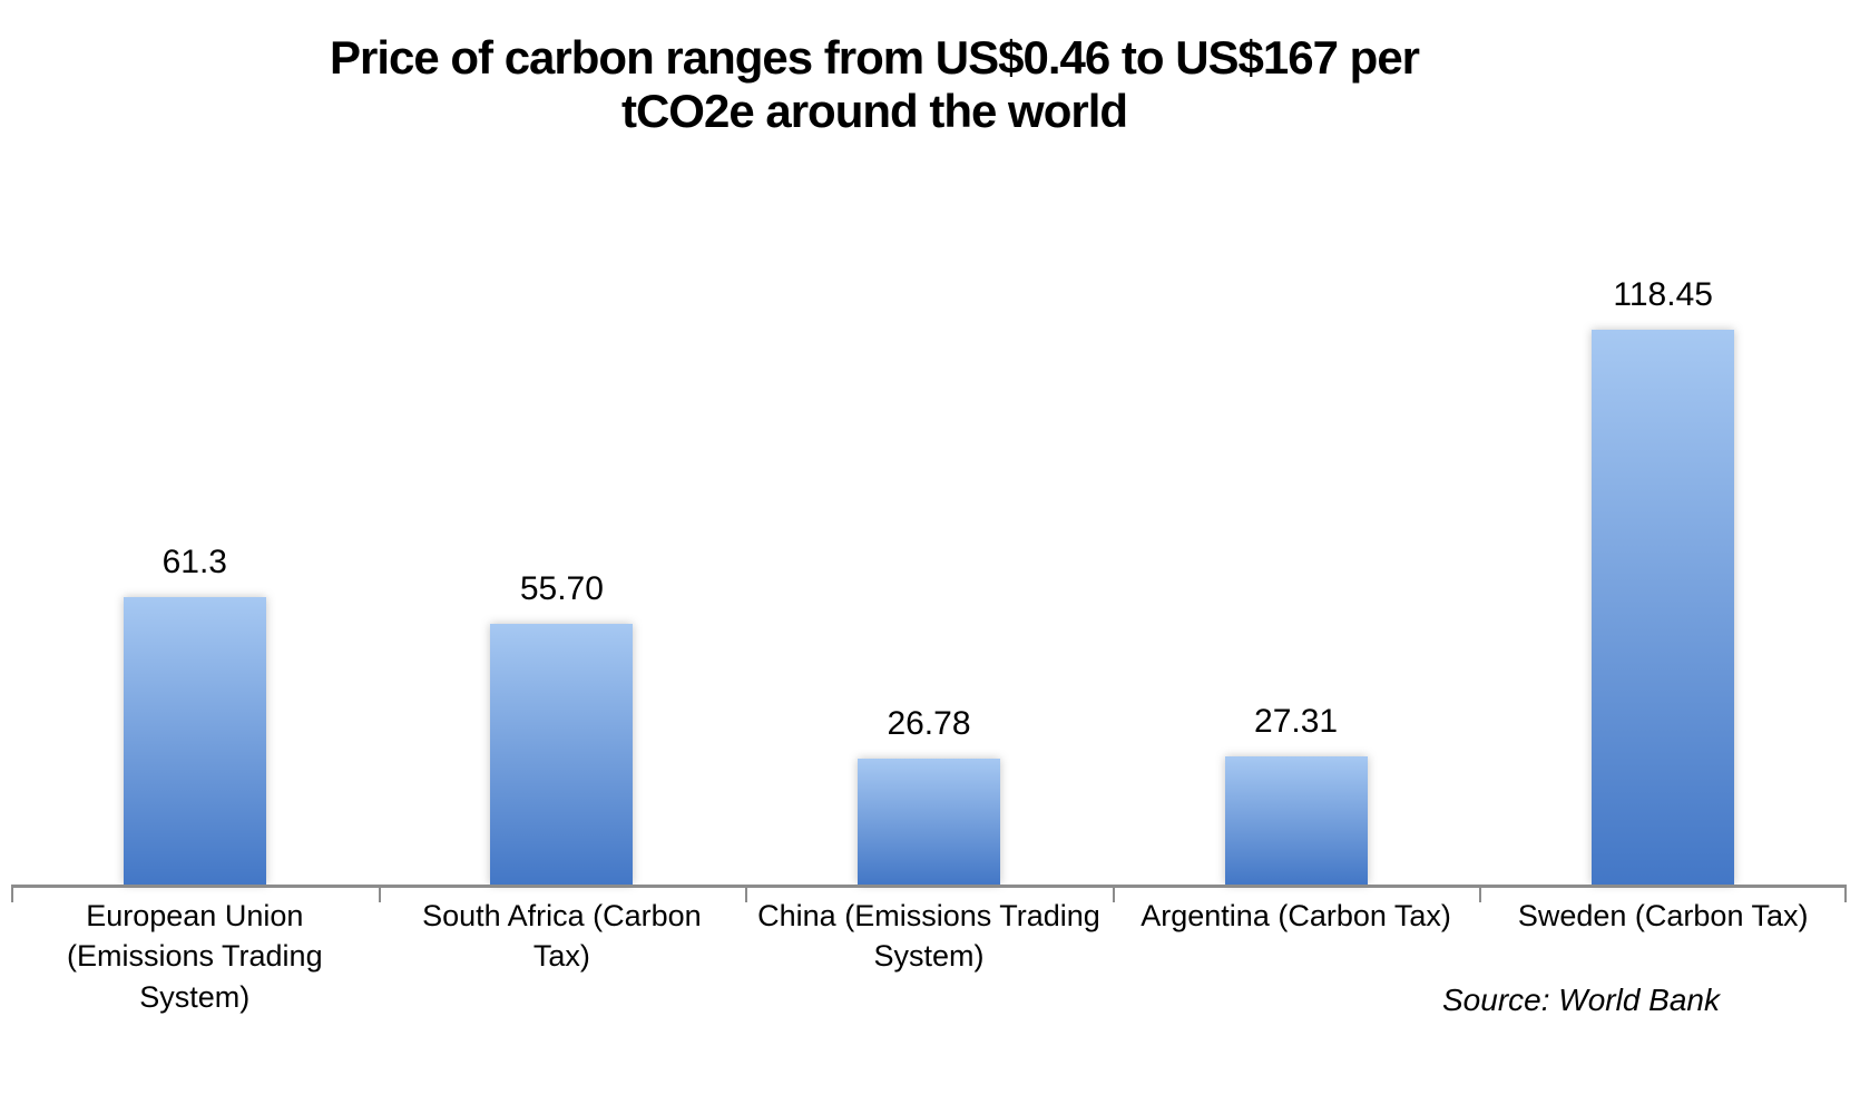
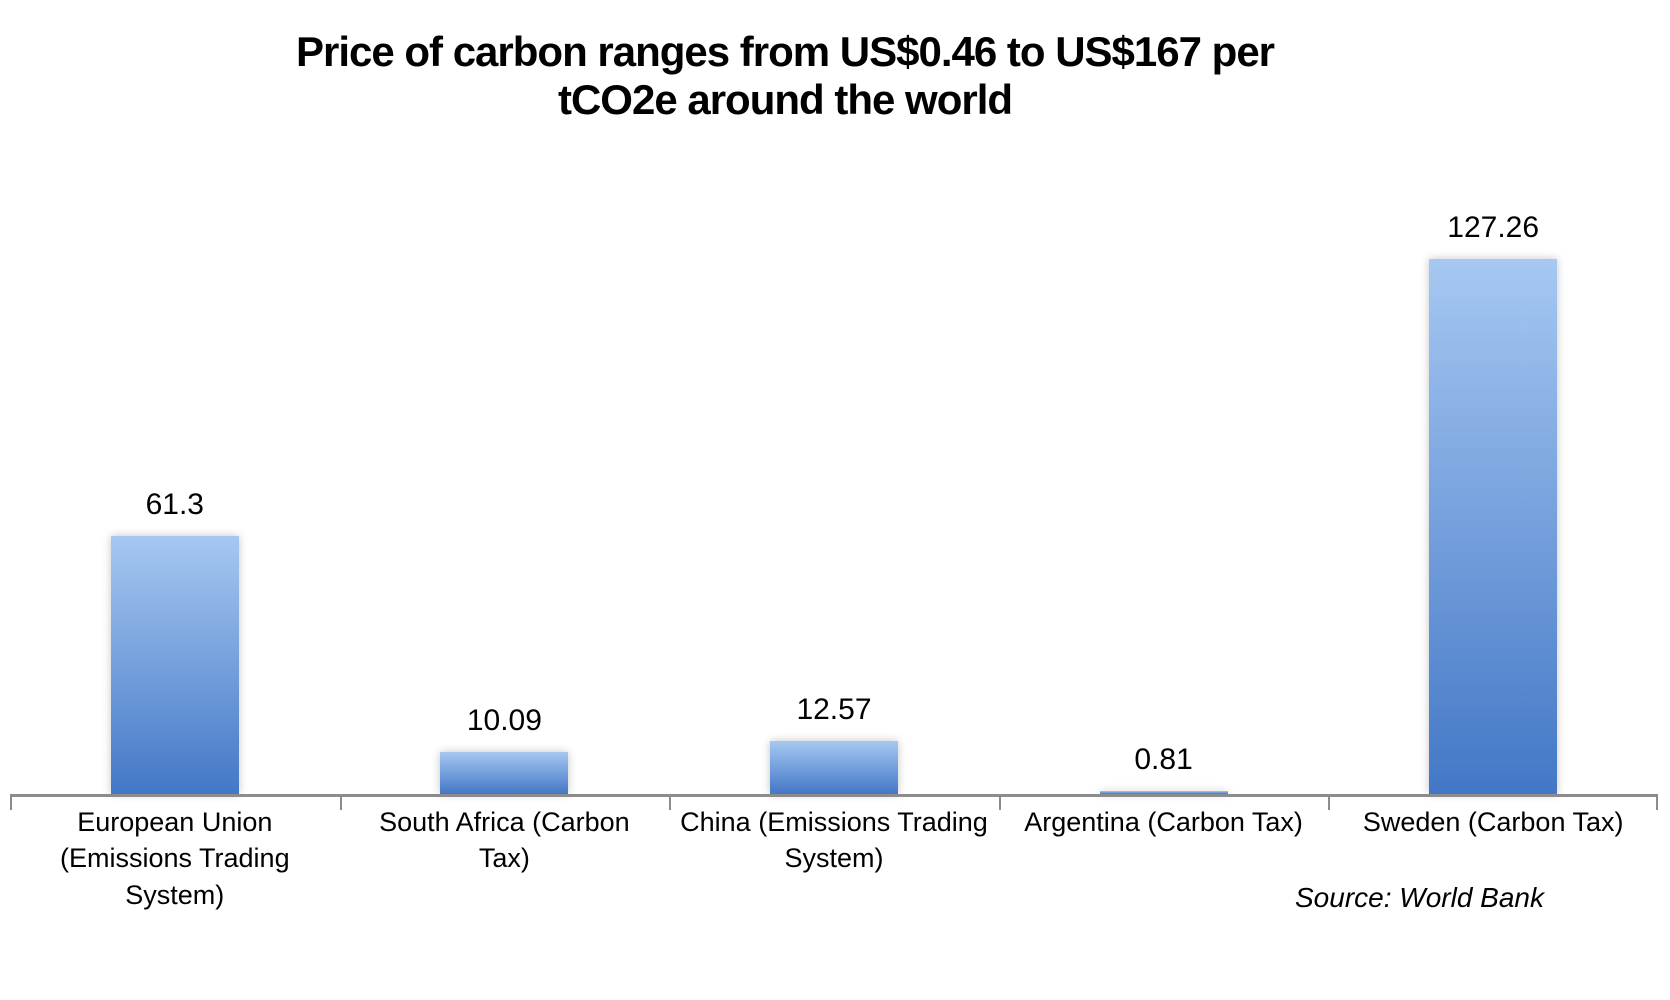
South Africa (Carbon Tax): 55.70 -> 10.09
China (Emissions Trading System): 26.78 -> 12.57
Argentina (Carbon Tax): 27.31 -> 0.81
Sweden (Carbon Tax): 118.45 -> 127.26
